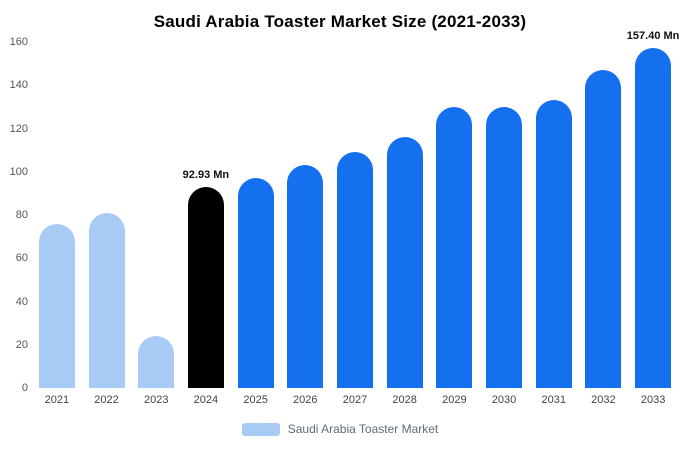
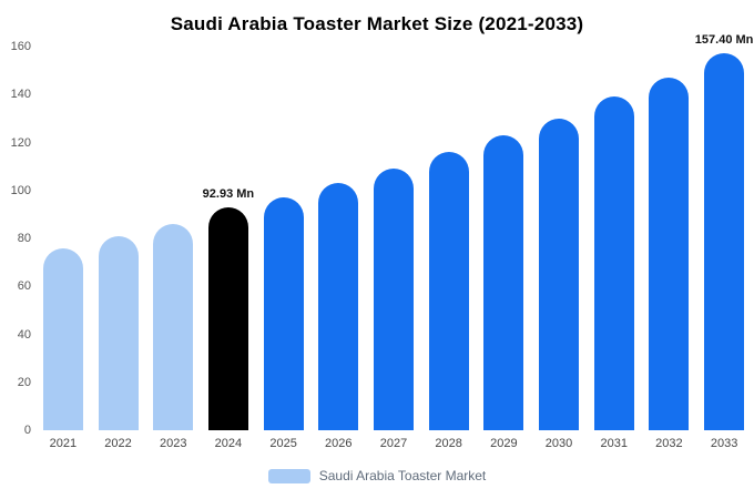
2023: 24 -> 86
2029: 130 -> 123
2031: 133 -> 139
